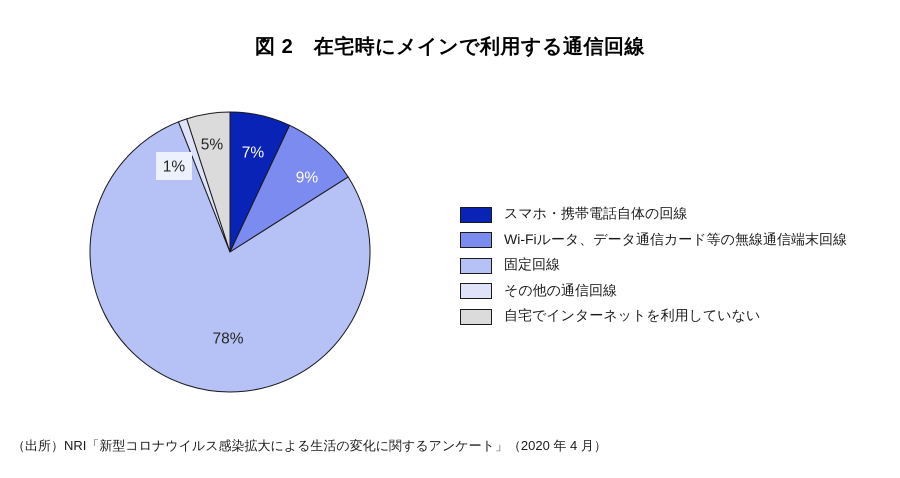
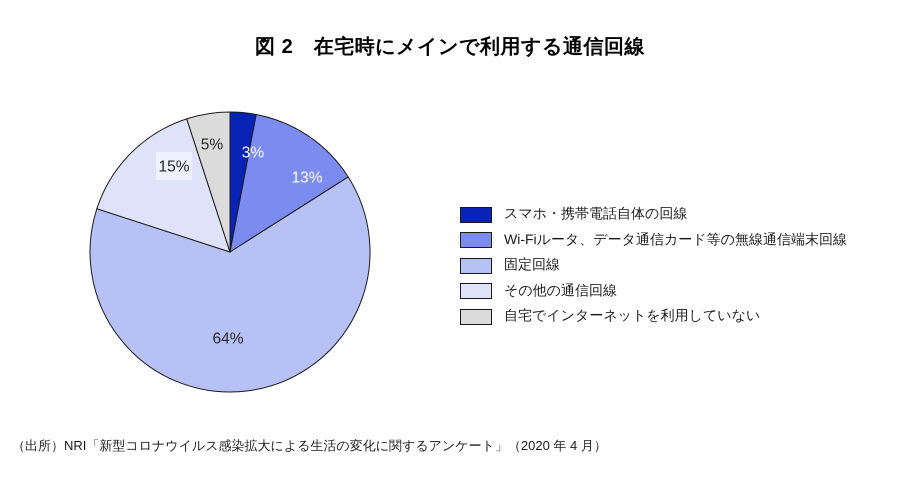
スマホ・携帯電話自体の回線: 7% -> 3%
Wi-Fiルータ、データ通信カード等の無線通信端末回線: 9% -> 13%
固定回線: 78% -> 64%
その他の通信回線: 1% -> 15%
